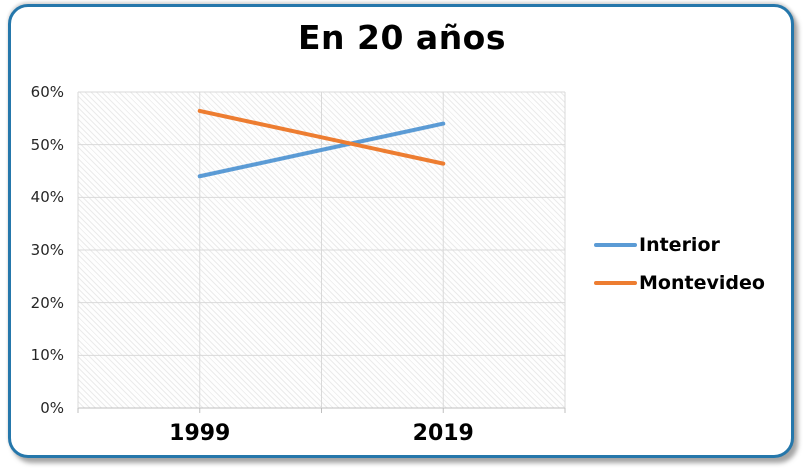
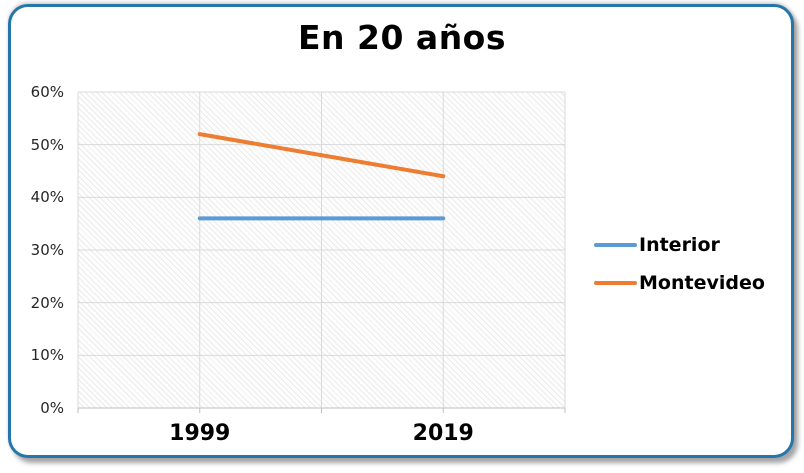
Interior/1999: 44% -> 36%
Montevideo/1999: 56% -> 52%
Interior/2019: 54% -> 36%
Montevideo/2019: 46% -> 44%
